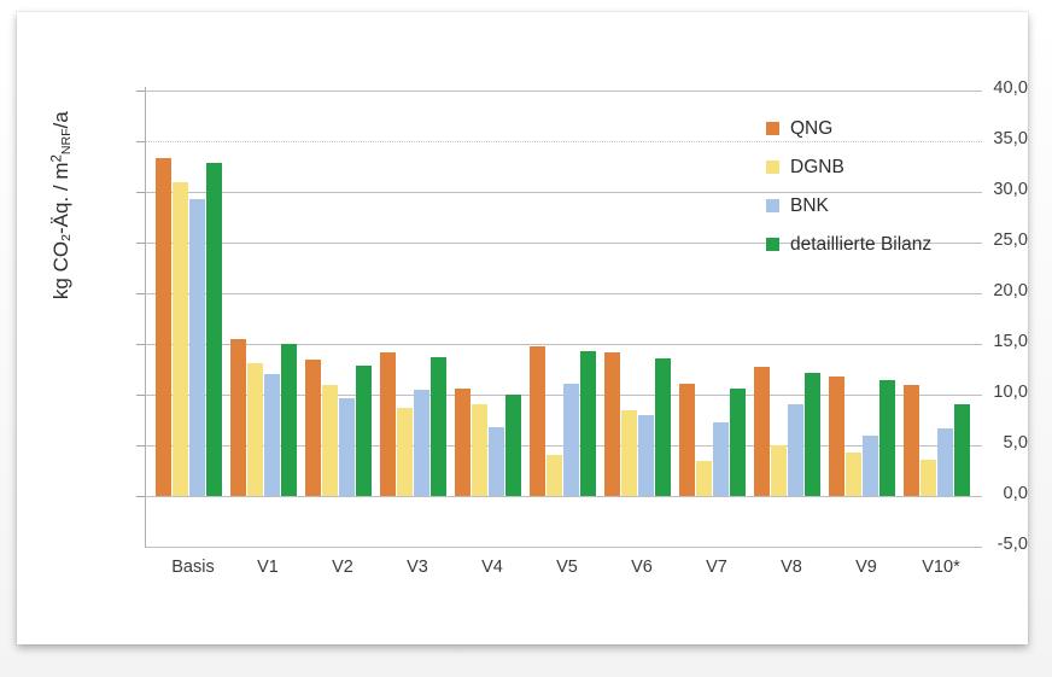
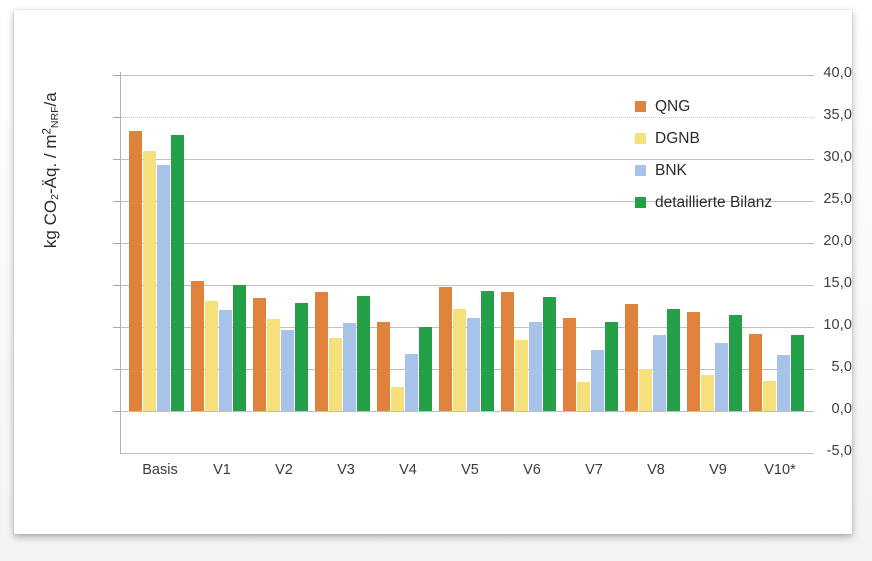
DGNB/V4: 9 -> 3
DGNB/V5: 4 -> 12
BNK/V6: 8 -> 11
BNK/V9: 6 -> 8
QNG/V10*: 11 -> 9
